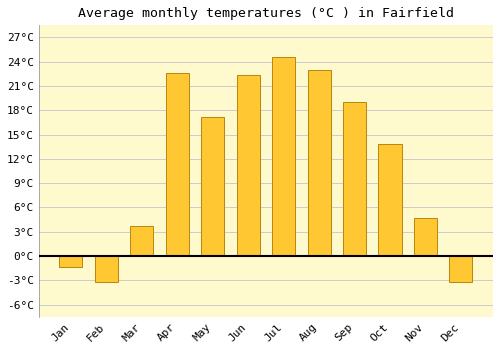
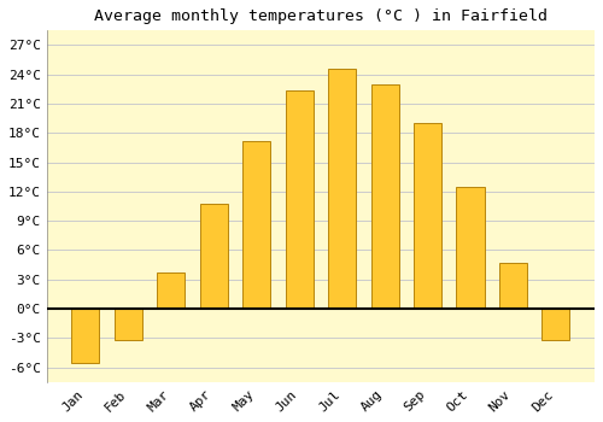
Jan: -1.4°C -> -5.5°C
Apr: 22.6°C -> 10.8°C
Oct: 13.8°C -> 12.5°C
